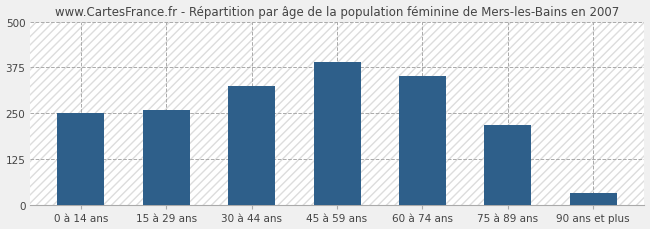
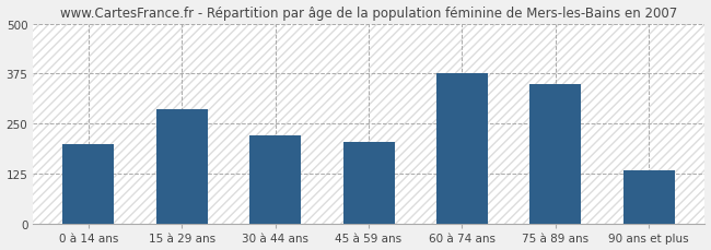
0 à 14 ans: 251 -> 200
15 à 29 ans: 258 -> 285
30 à 44 ans: 325 -> 220
45 à 59 ans: 390 -> 205
60 à 74 ans: 352 -> 375
75 à 89 ans: 218 -> 350
90 ans et plus: 32 -> 135
